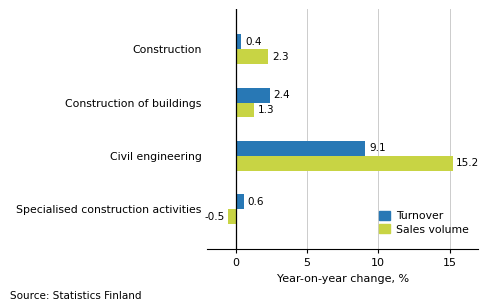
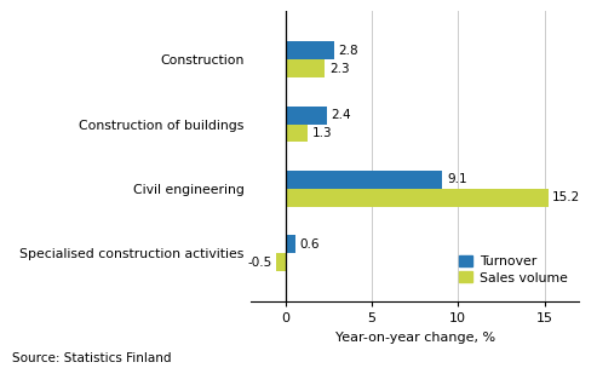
Turnover/Construction: 0.4 -> 2.8
